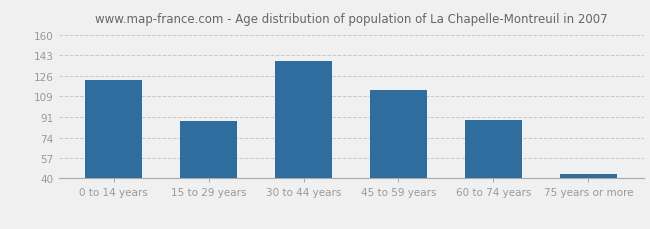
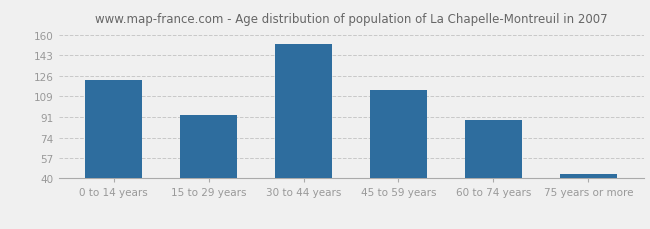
15 to 29 years: 88 -> 93
30 to 44 years: 138 -> 152
